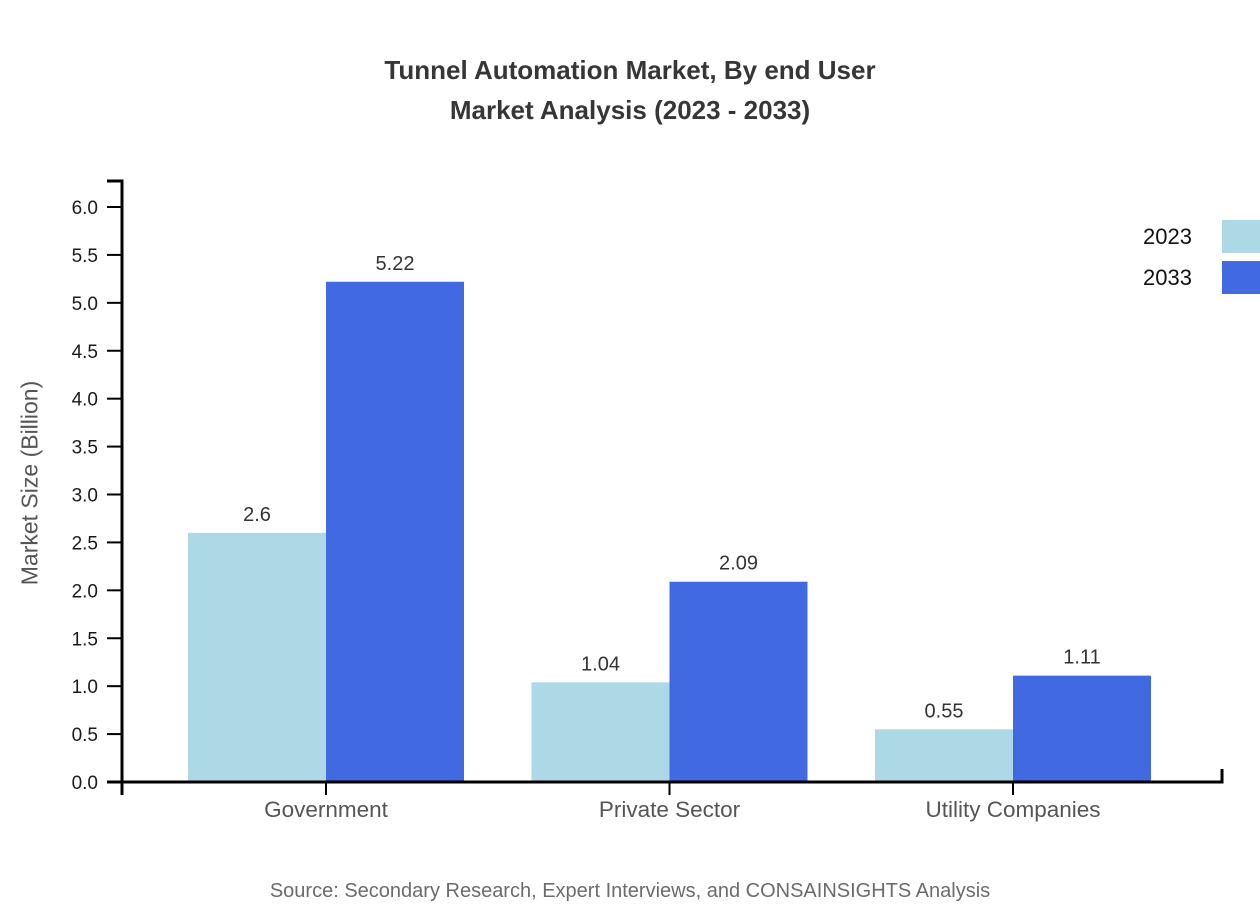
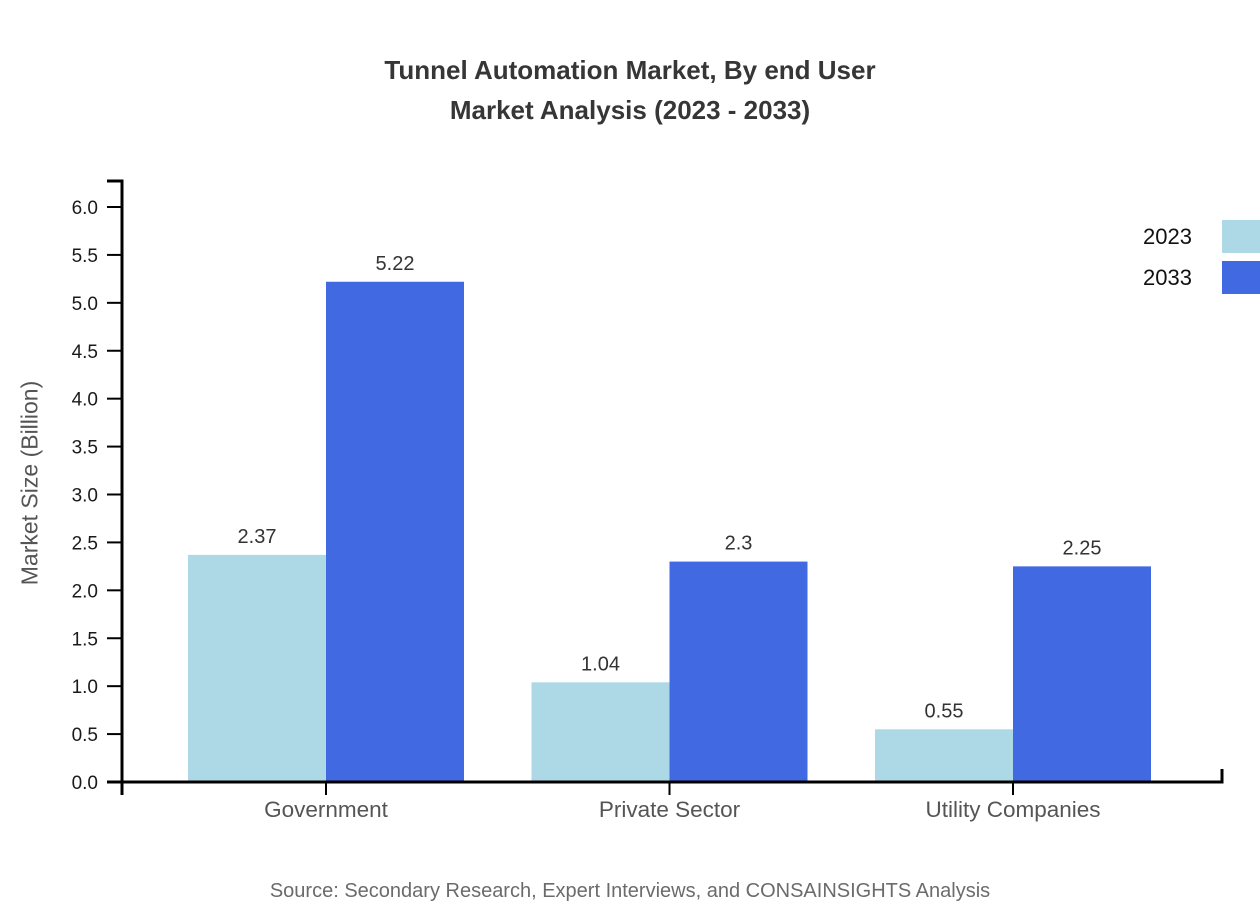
2023/Government: 2.6 -> 2.37
2033/Private Sector: 2.09 -> 2.3
2033/Utility Companies: 1.11 -> 2.25
